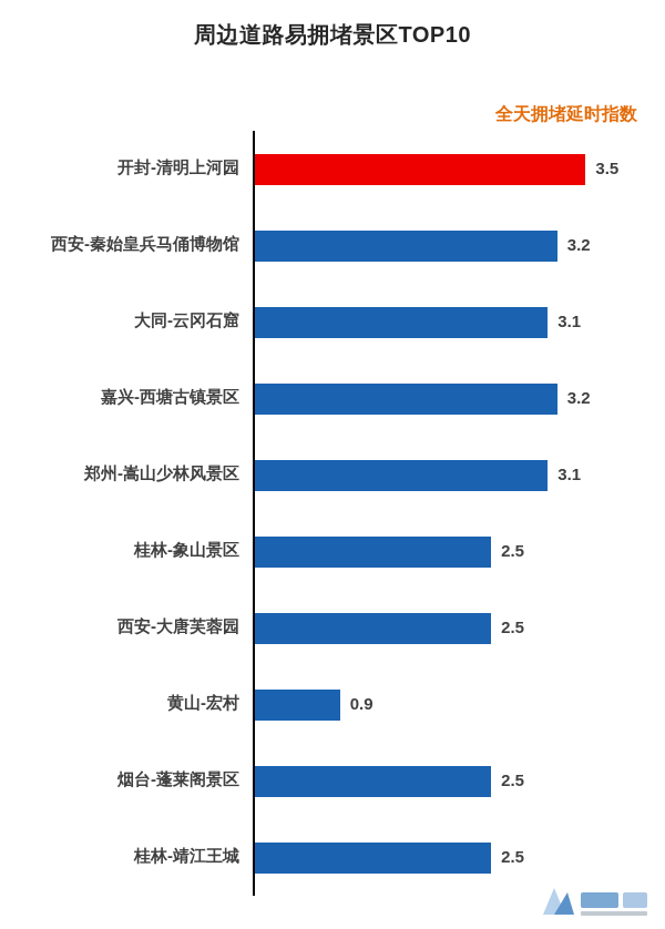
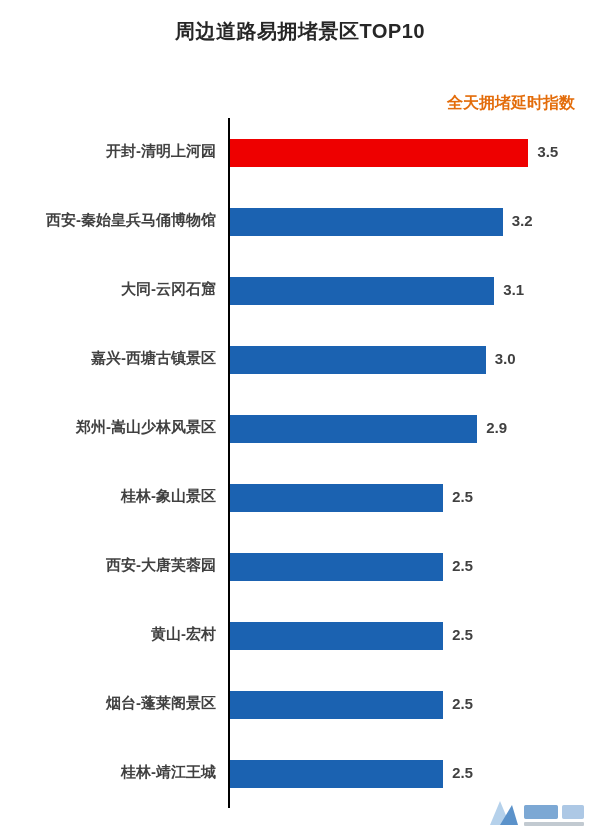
嘉兴-西塘古镇景区: 3.2 -> 3.0
郑州-嵩山少林风景区: 3.1 -> 2.9
黄山-宏村: 0.9 -> 2.5
